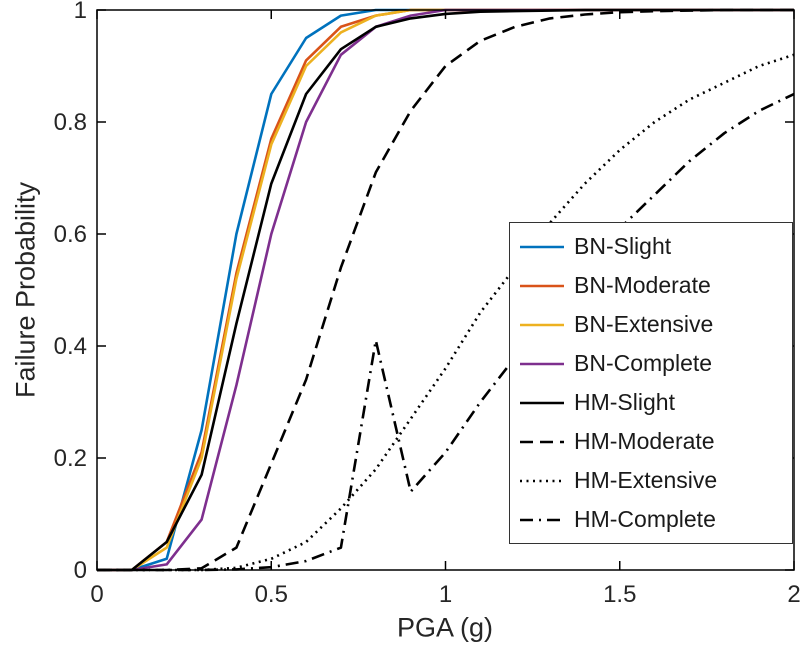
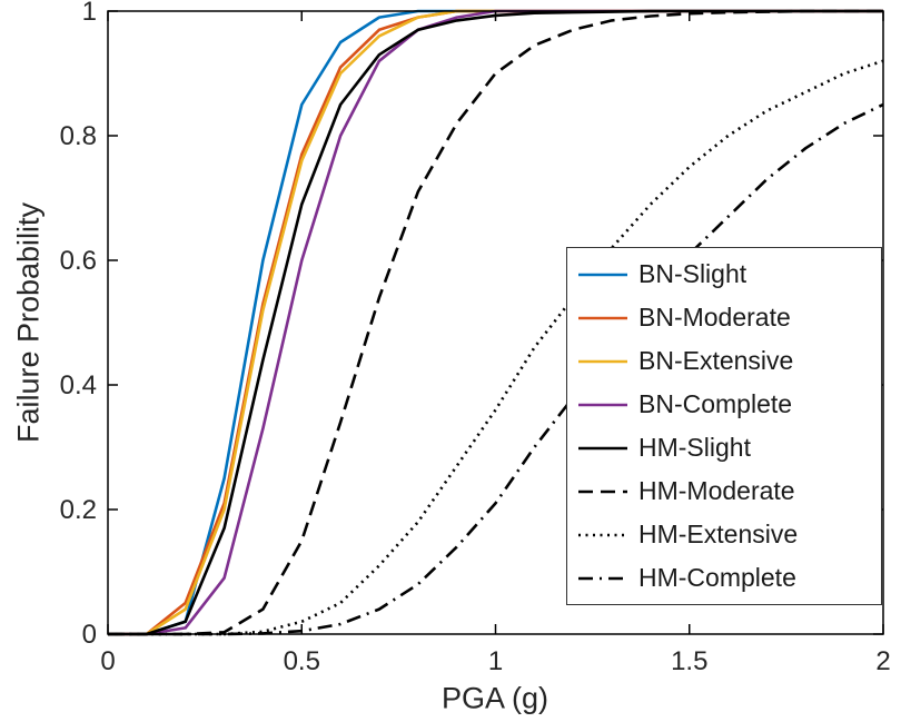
HM-Slight/0.2: 0,05 -> 0,02
HM-Moderate/0.5: 0,19 -> 0,15
HM-Complete/0.8: 0,41 -> 0,08
